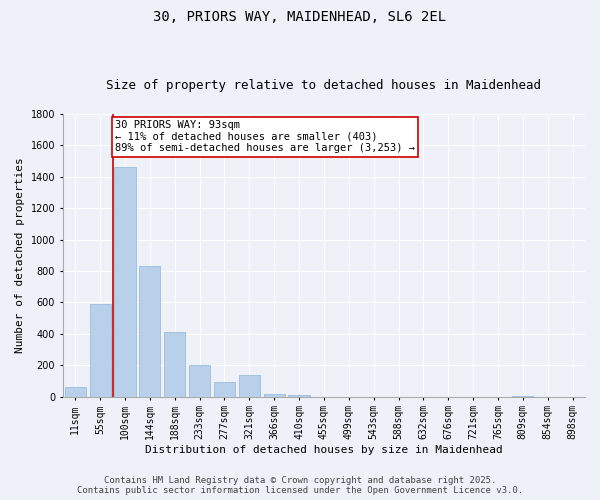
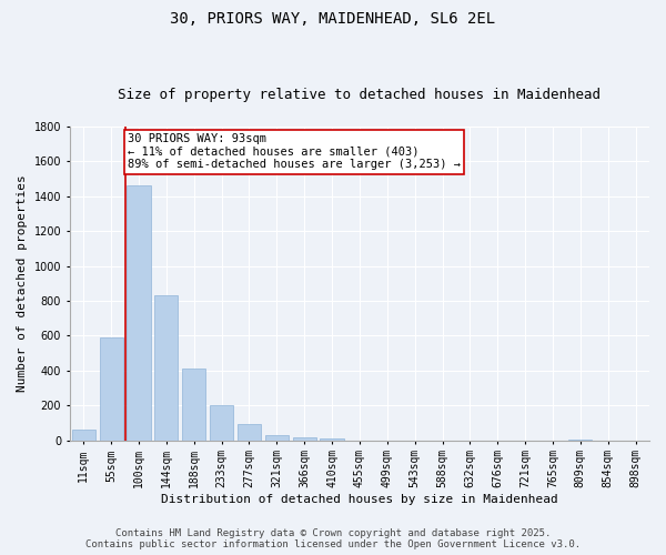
321sqm: 140 -> 30
